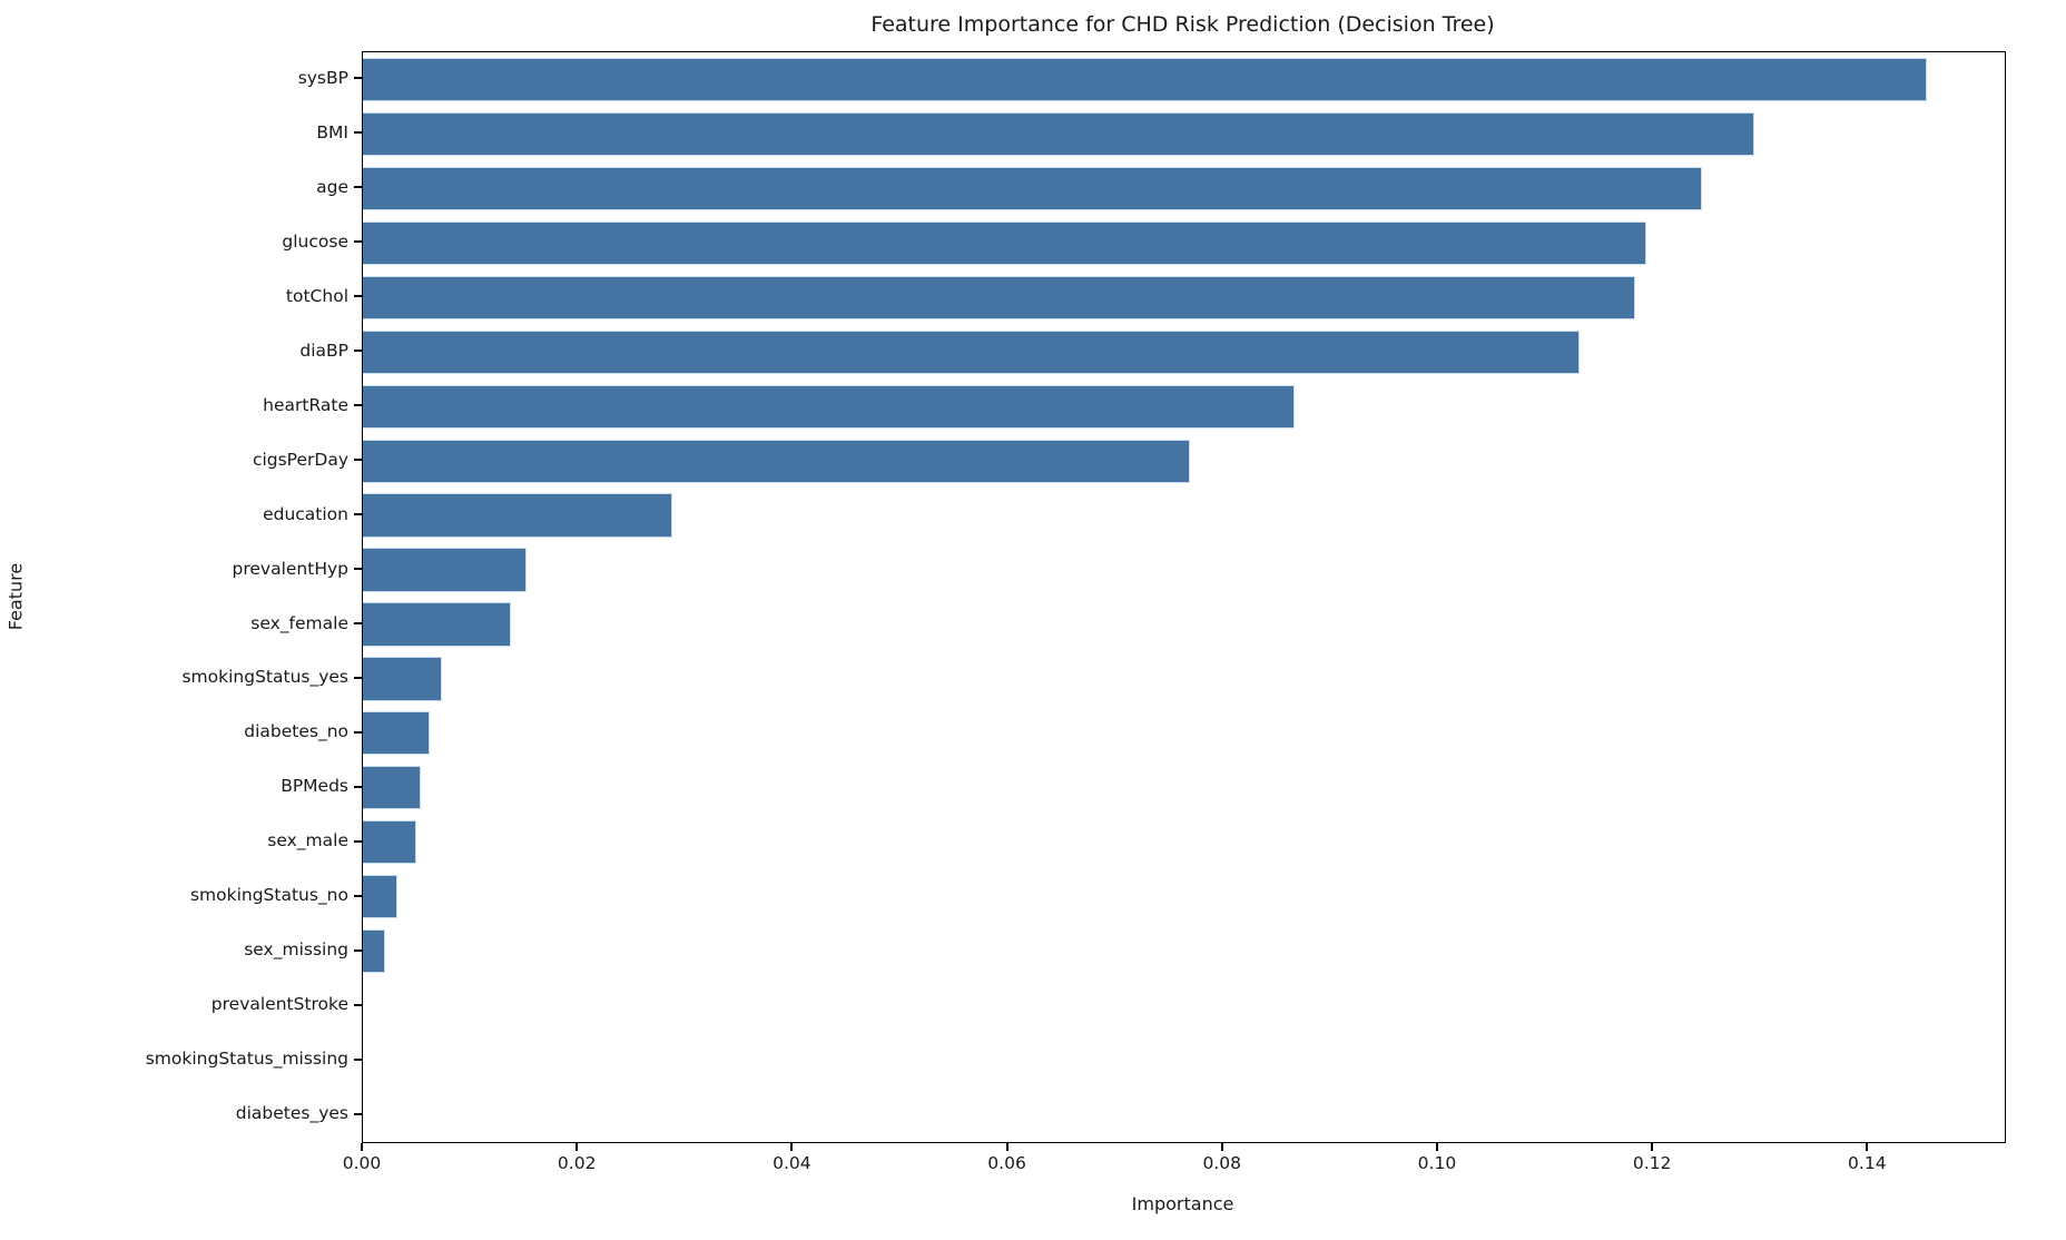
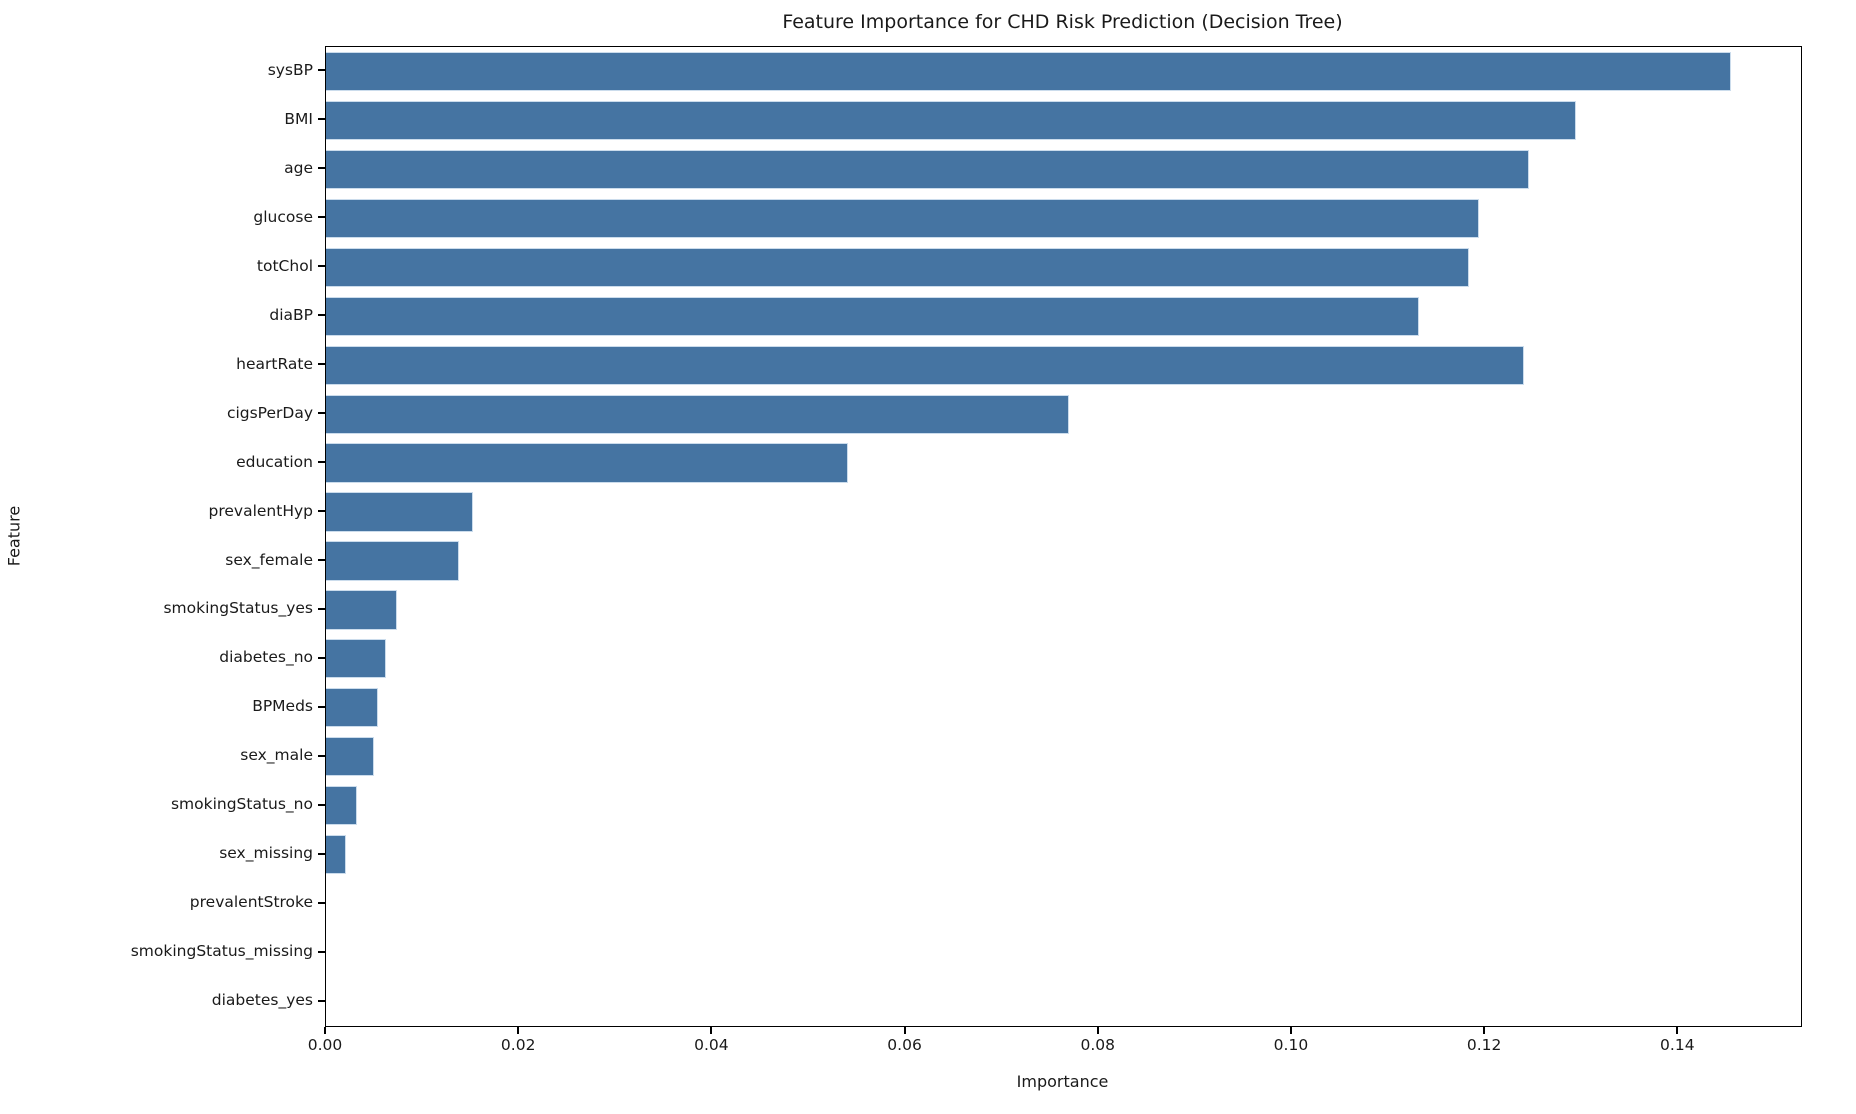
heartRate: 0.087 -> 0.124
education: 0.029 -> 0.054
